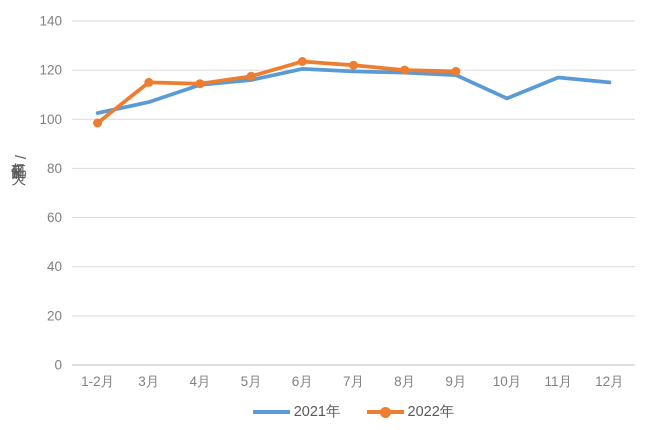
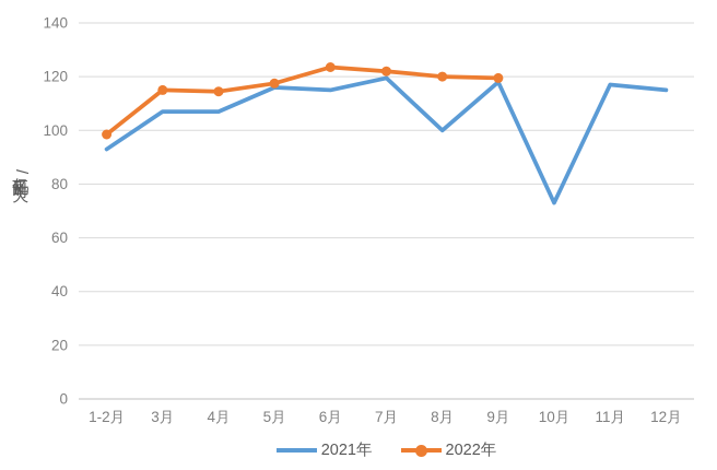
2021年/1-2月: 102 -> 93
2021年/4月: 114 -> 107
2021年/6月: 120 -> 115
2021年/8月: 119 -> 100
2021年/10月: 108 -> 73
